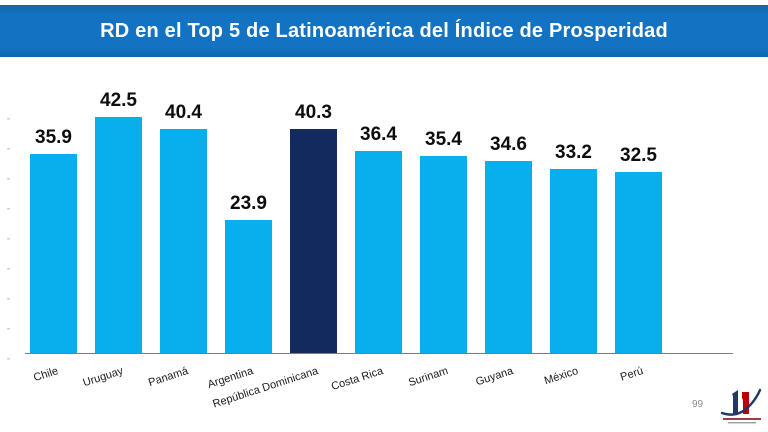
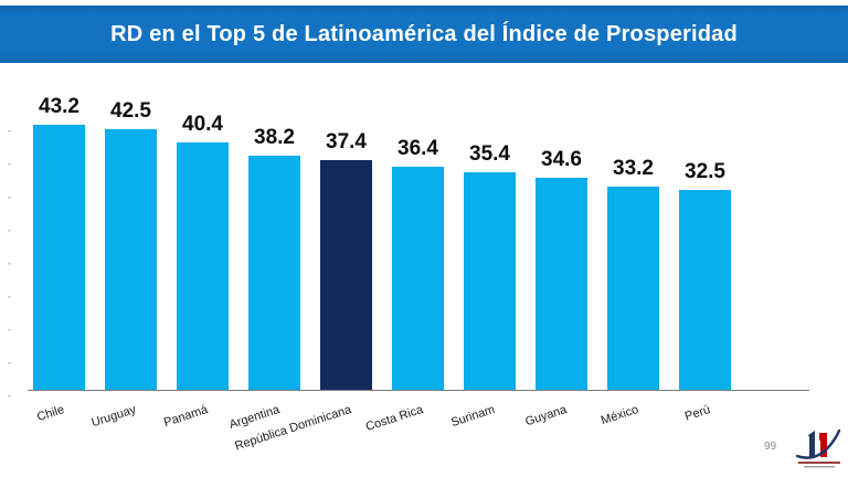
Chile: 35.9 -> 43.2
Argentina: 23.9 -> 38.2
República Dominicana: 40.3 -> 37.4
